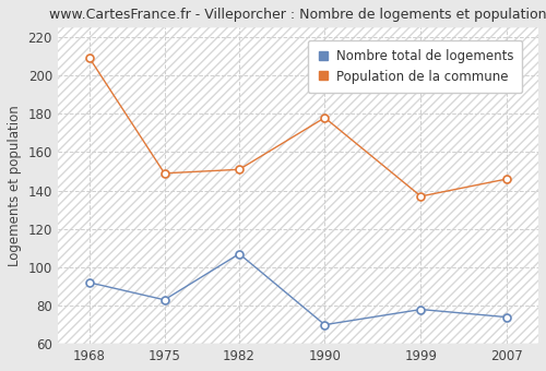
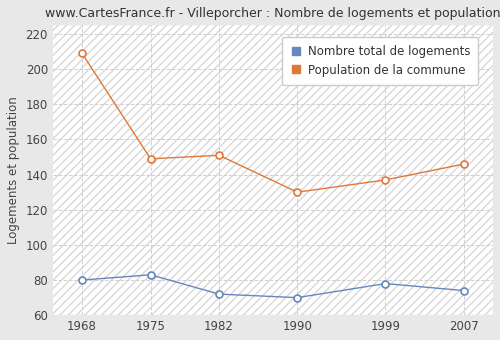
Nombre total de logements/1968: 92 -> 80
Nombre total de logements/1982: 107 -> 72
Population de la commune/1990: 178 -> 130
